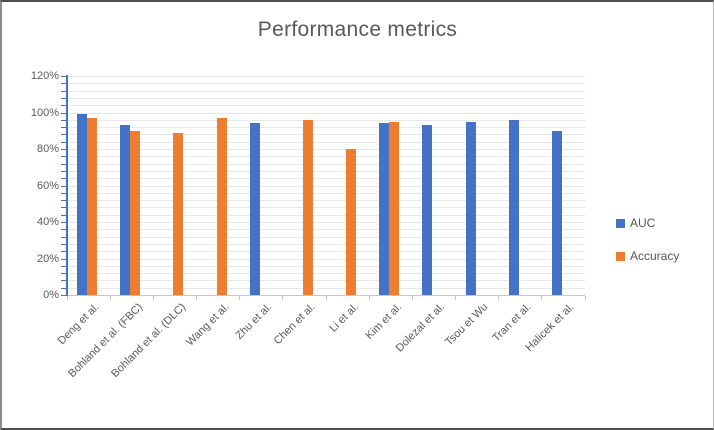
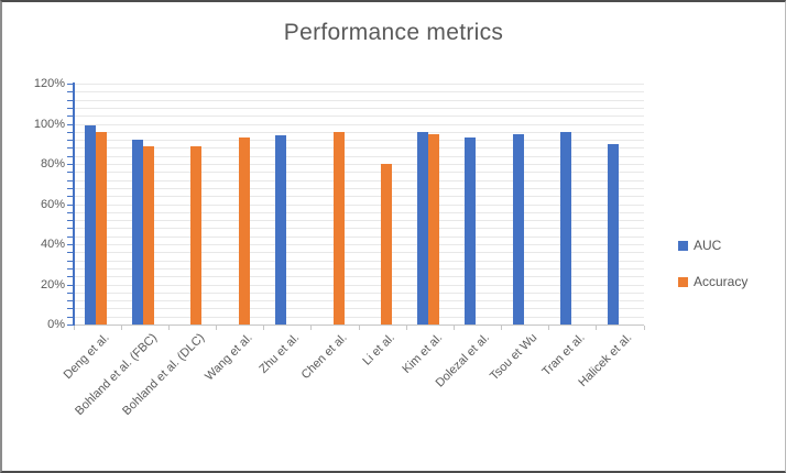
Accuracy/Deng et al.: 97% -> 96%
AUC/Bohland et al. (FBC): 93% -> 92%
Accuracy/Bohland et al. (FBC): 90% -> 89%
Accuracy/Wang et al.: 97% -> 93%
AUC/Kim et al.: 94% -> 96%
